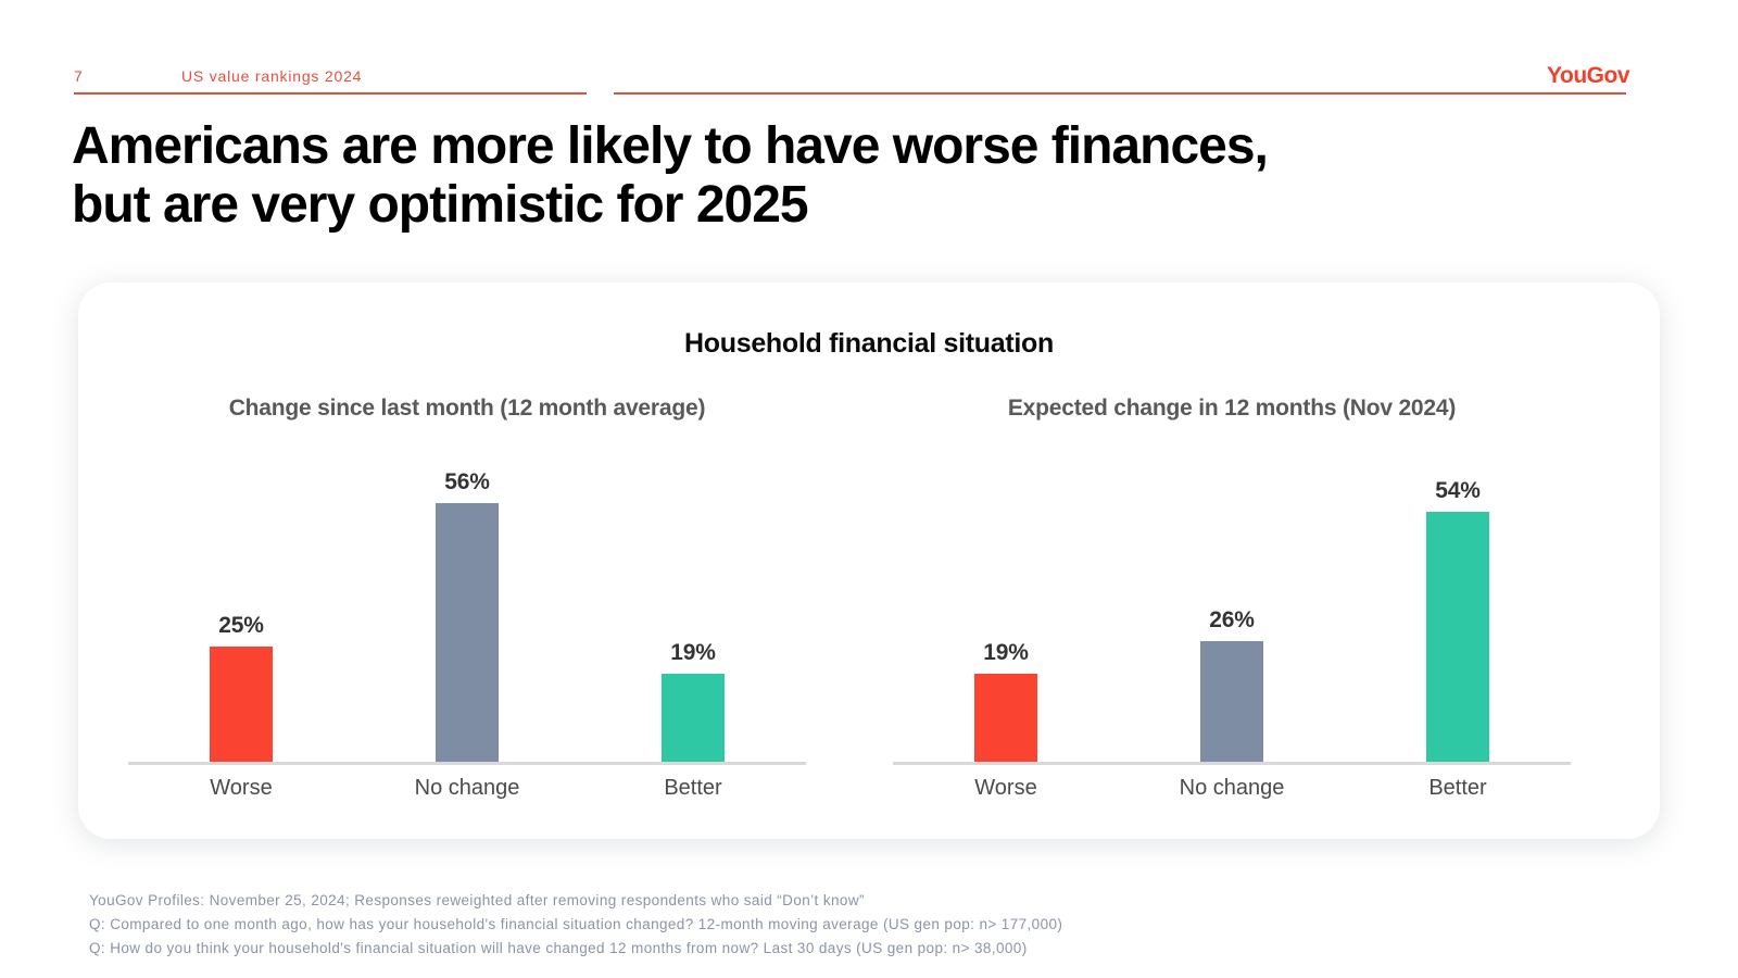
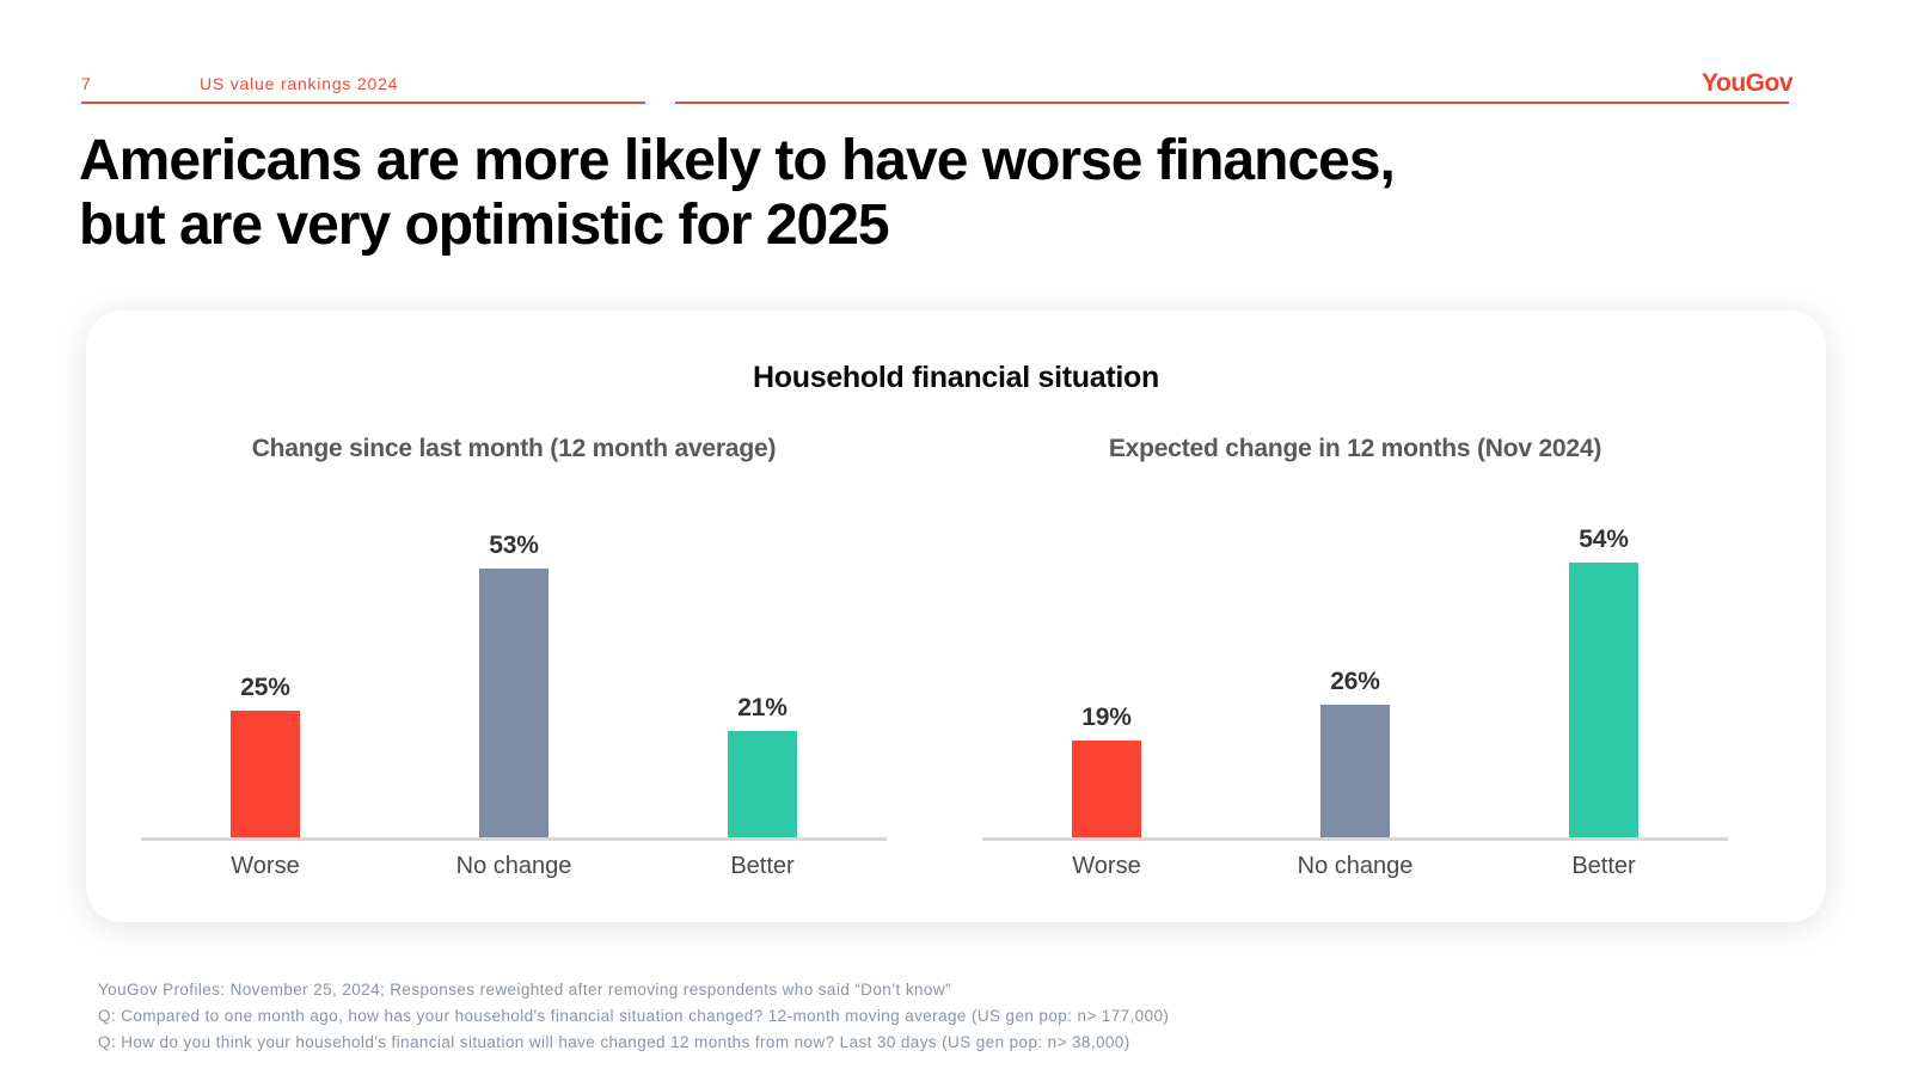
Change since last month (12 month average)/No change: 56% -> 53%
Change since last month (12 month average)/Better: 19% -> 21%
